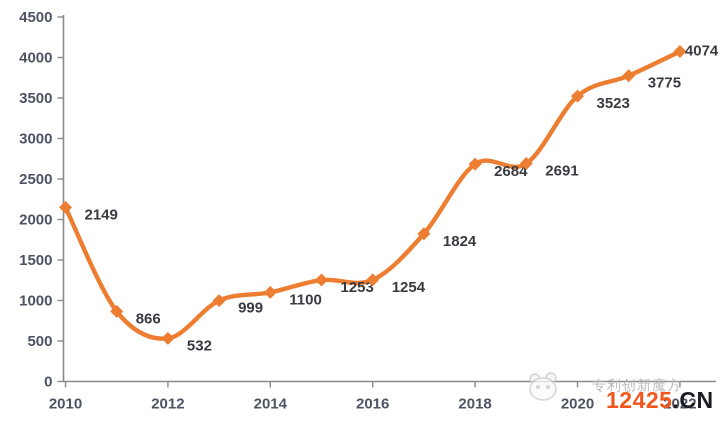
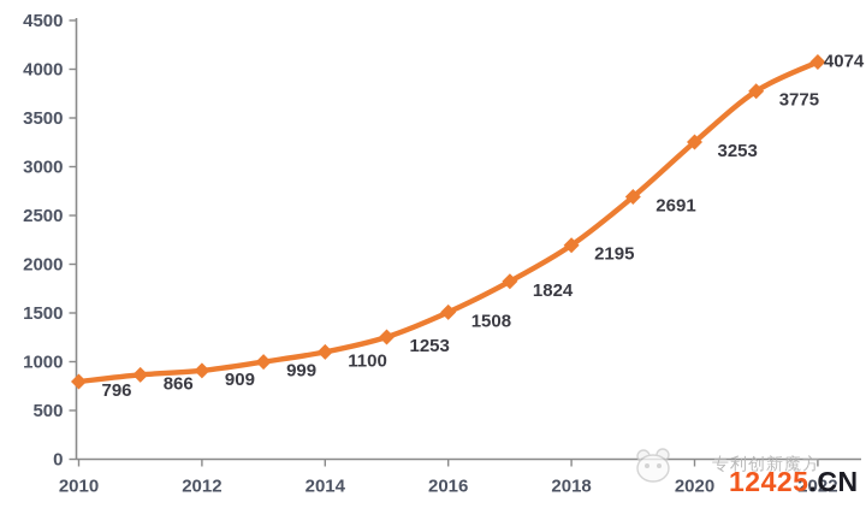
2010: 2149 -> 796
2012: 532 -> 909
2016: 1254 -> 1508
2018: 2684 -> 2195
2020: 3523 -> 3253
